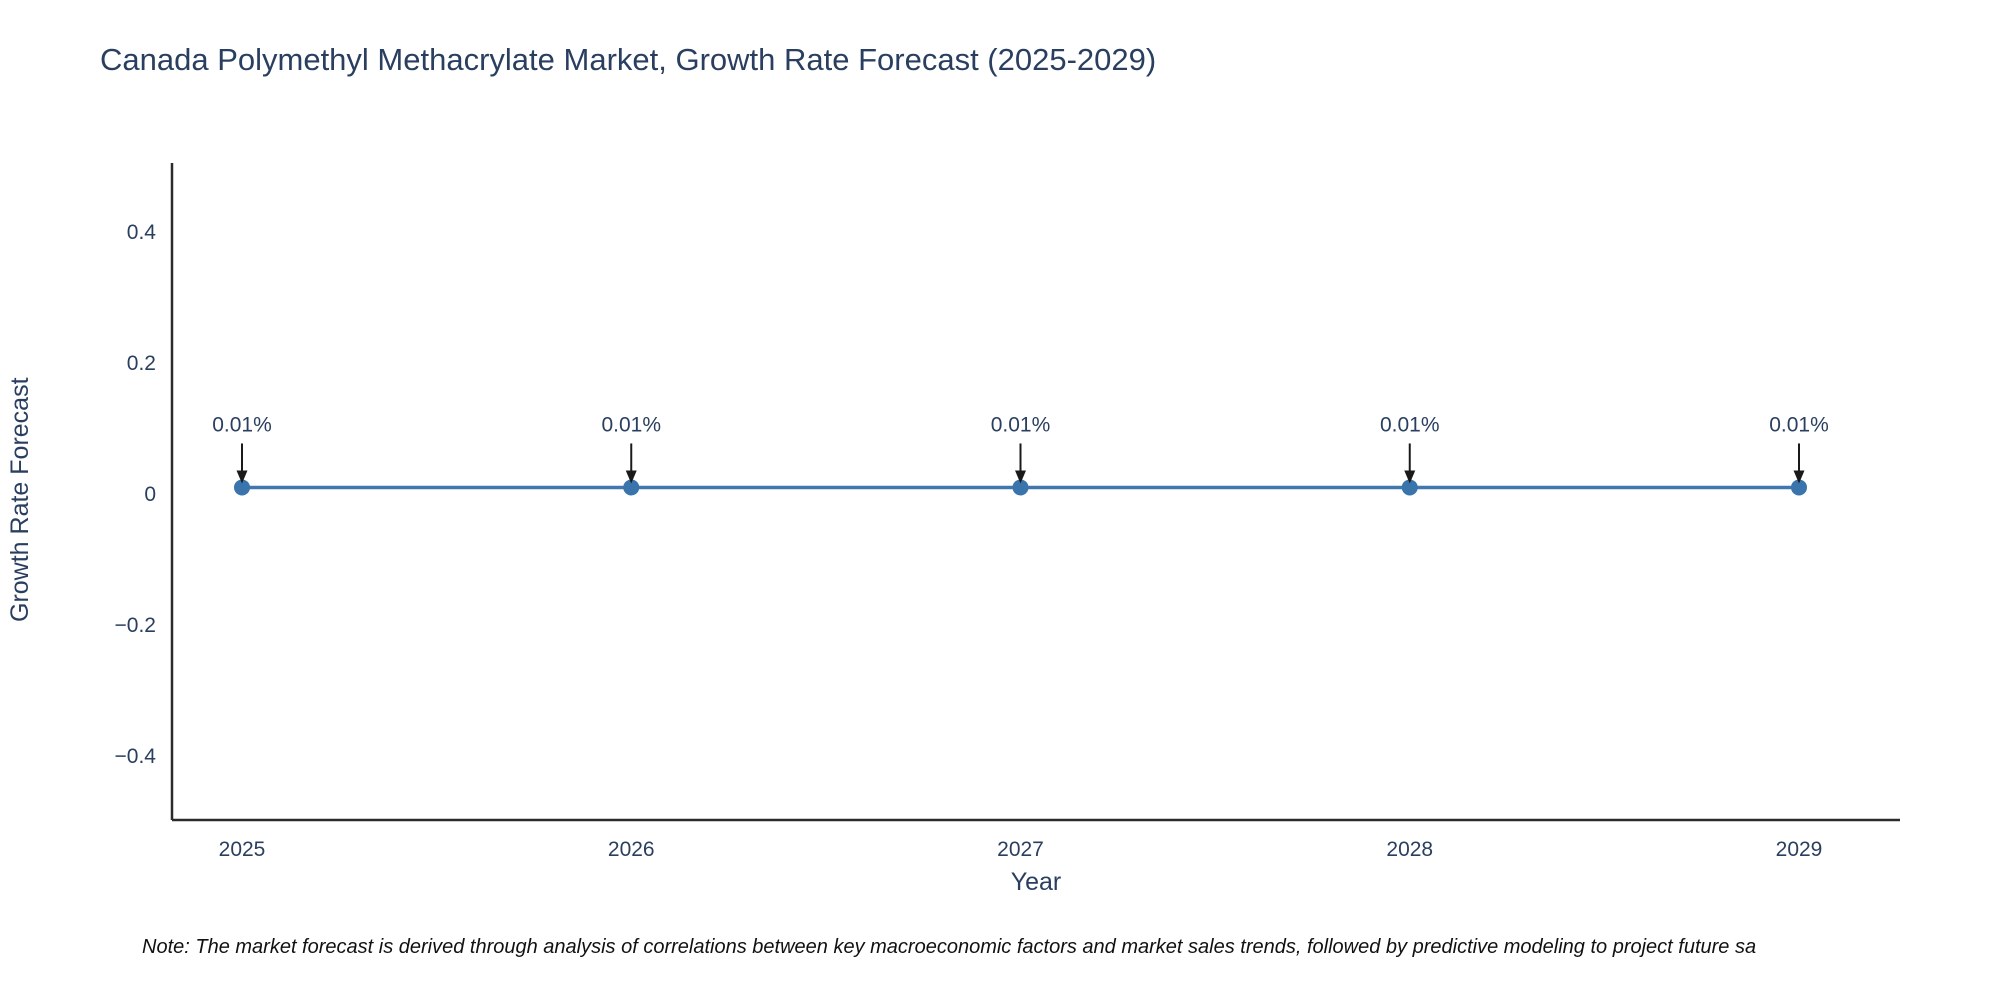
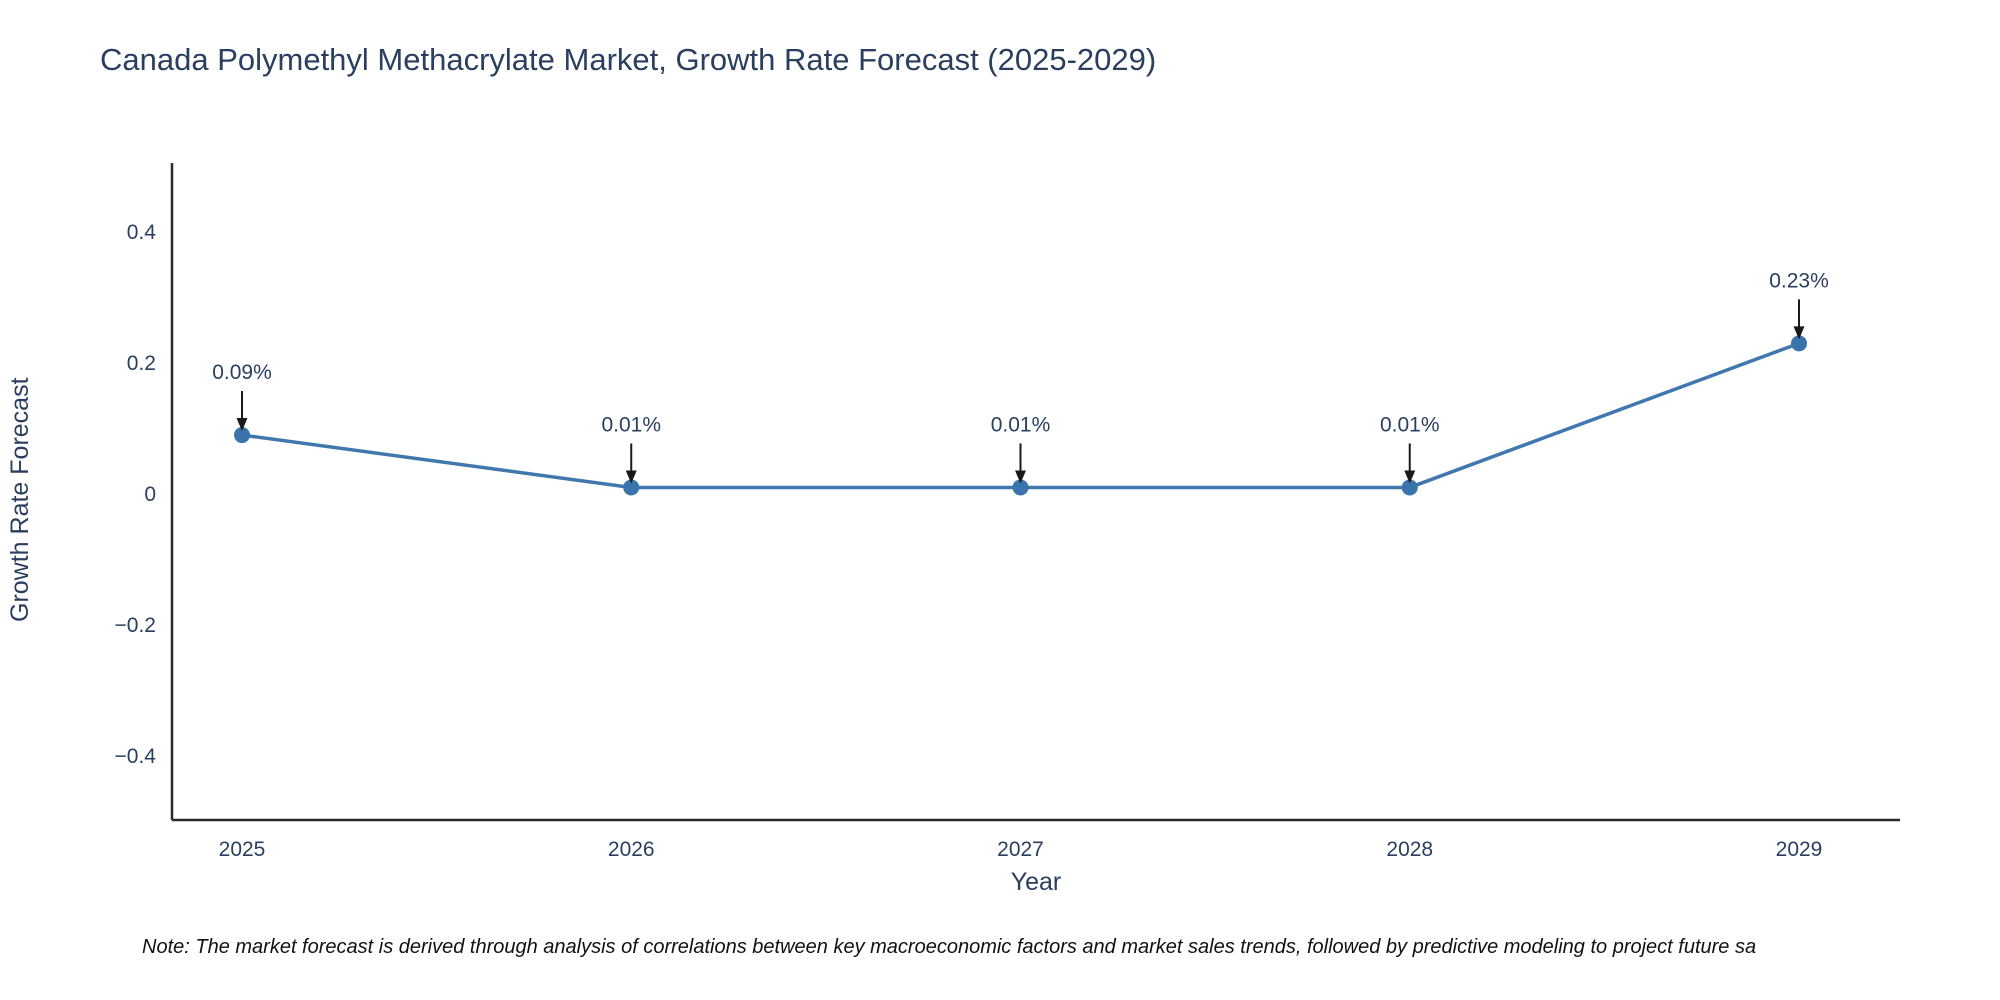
2025: 0.01% -> 0.09%
2029: 0.01% -> 0.23%
